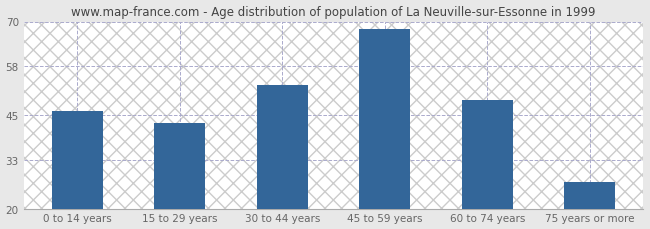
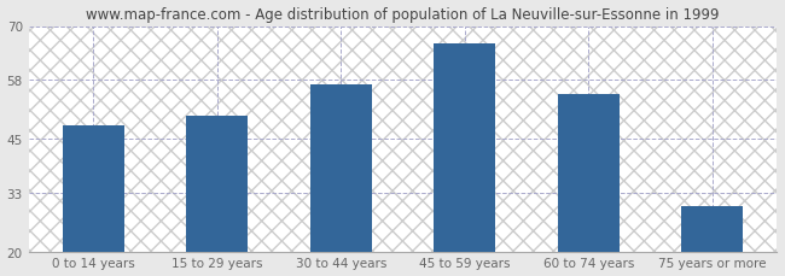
0 to 14 years: 46 -> 48
15 to 29 years: 43 -> 50
30 to 44 years: 53 -> 57
45 to 59 years: 68 -> 66
60 to 74 years: 49 -> 55
75 years or more: 27 -> 30
